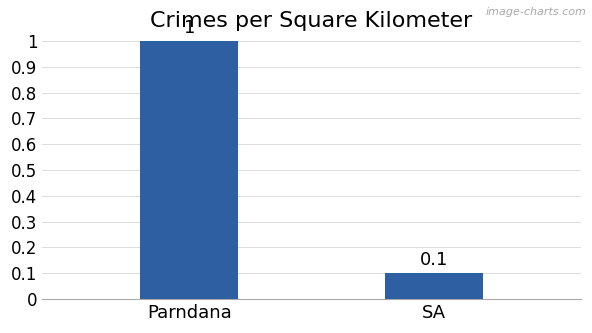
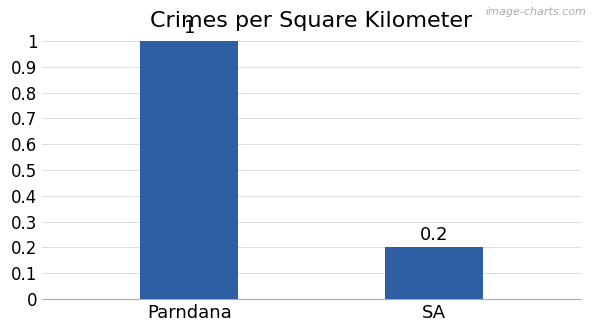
SA: 0.1 -> 0.2
